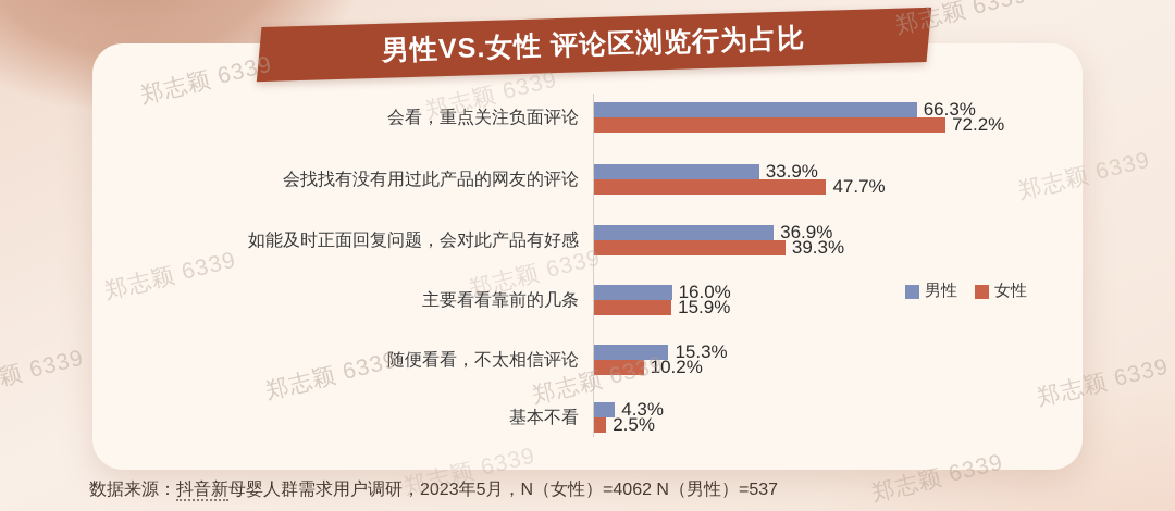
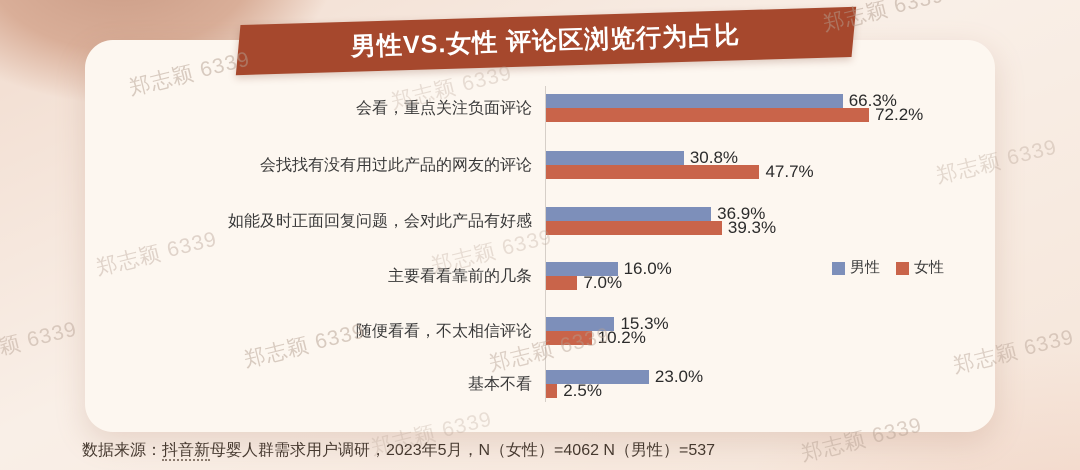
男性/会找找有没有用过此产品的网友的评论: 33.9% -> 30.8%
女性/主要看看靠前的几条: 15.9% -> 7.0%
男性/基本不看: 4.3% -> 23.0%
